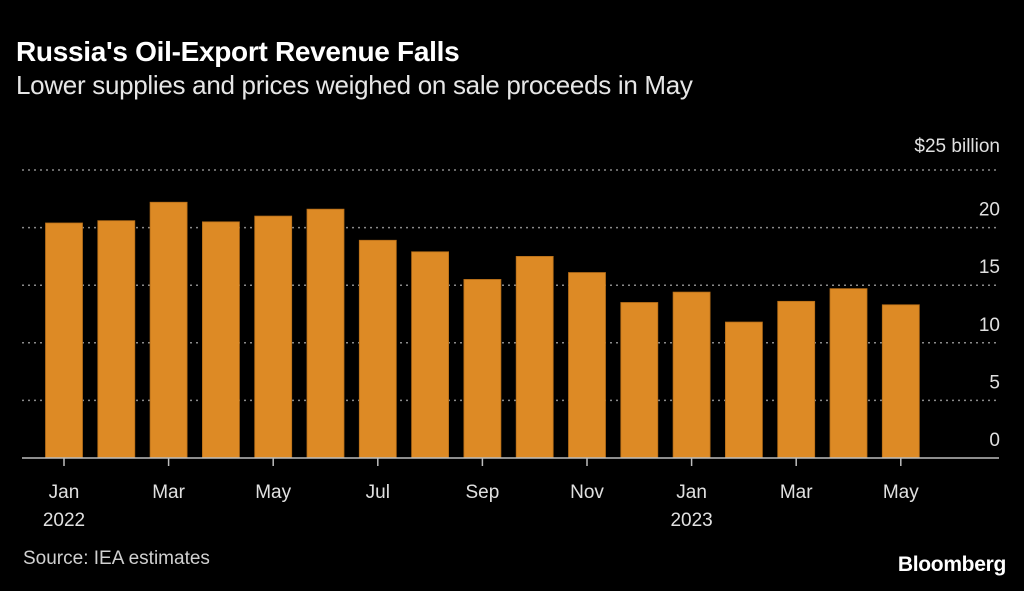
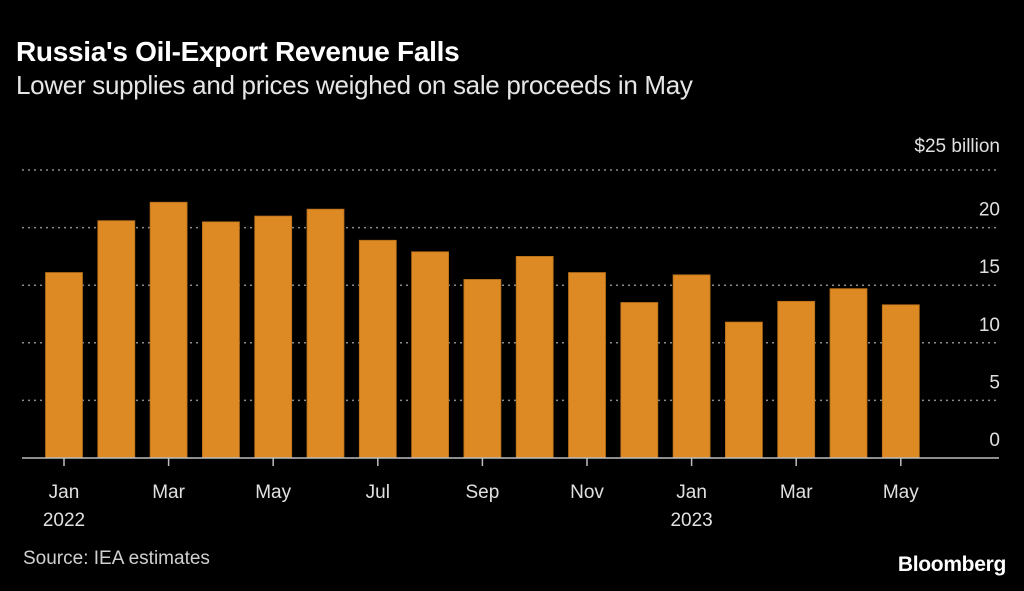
Jan 2022: 20.4 -> 16.1
Jan 2023: 14.4 -> 15.9
